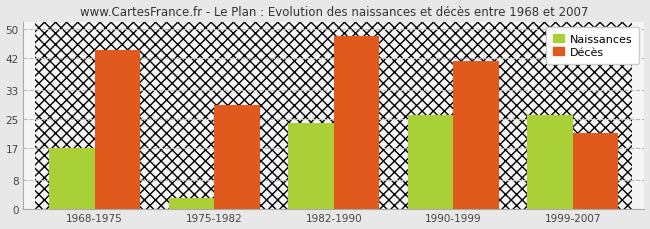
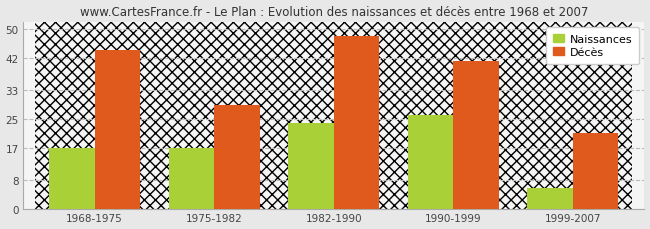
Naissances/1975-1982: 3 -> 17
Naissances/1999-2007: 26 -> 6
